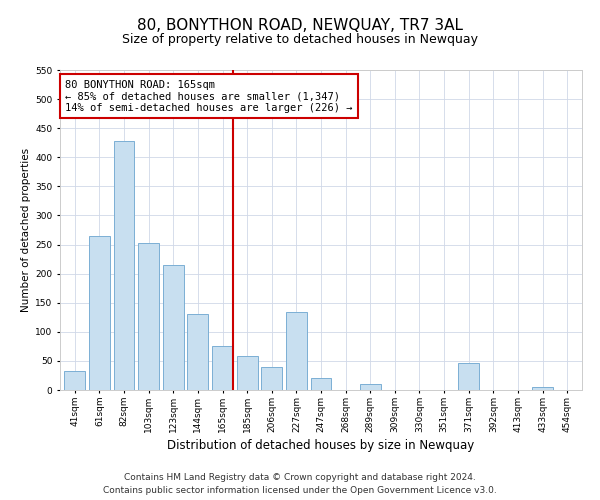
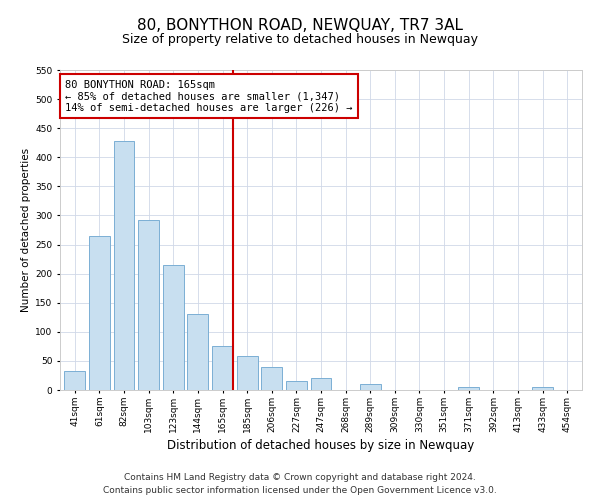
103sqm: 252 -> 293
227sqm: 134 -> 15
371sqm: 46 -> 5
